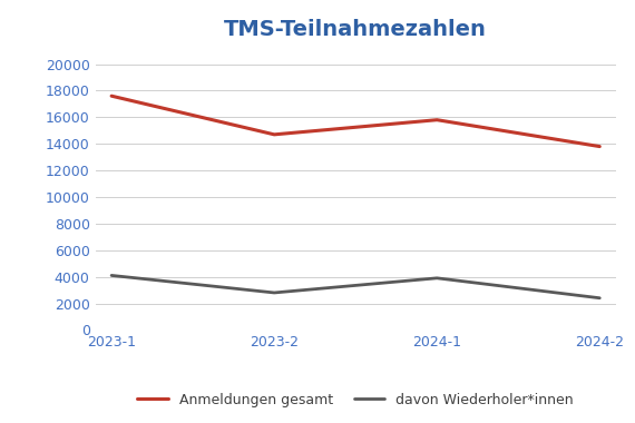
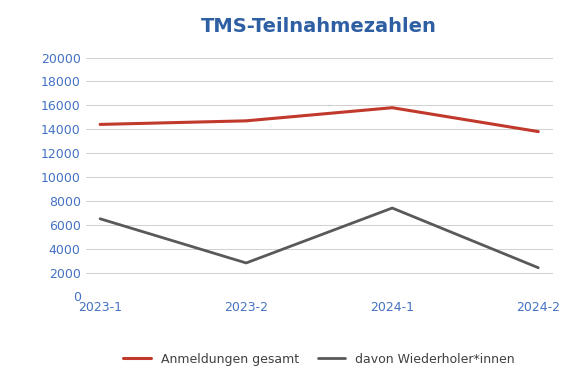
Anmeldungen gesamt/2023-1: 17600 -> 14400
davon Wiederholer*innen/2023-1: 4100 -> 6500
davon Wiederholer*innen/2024-1: 3900 -> 7400
